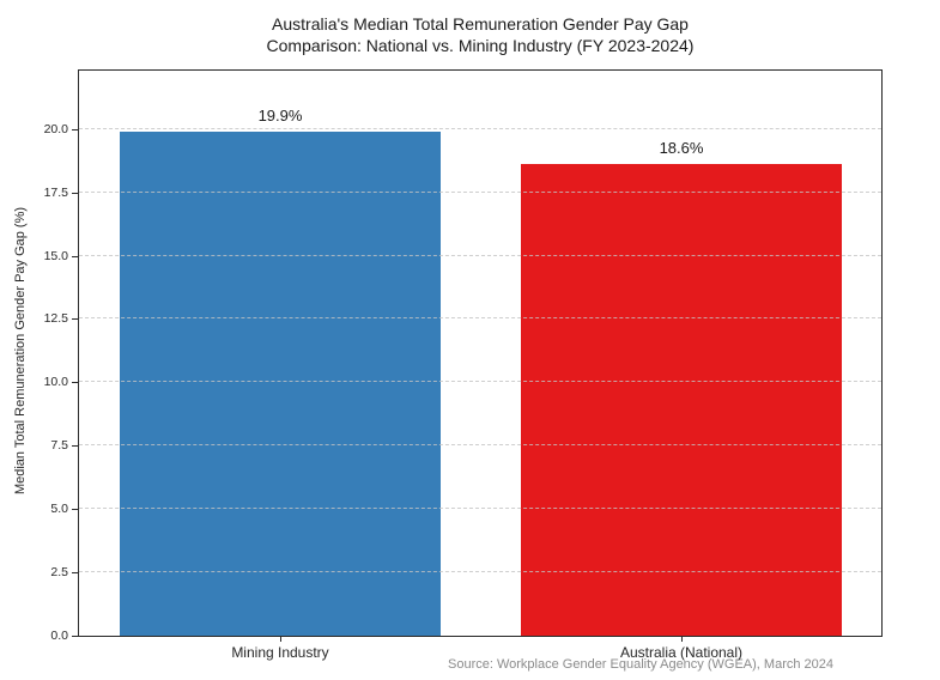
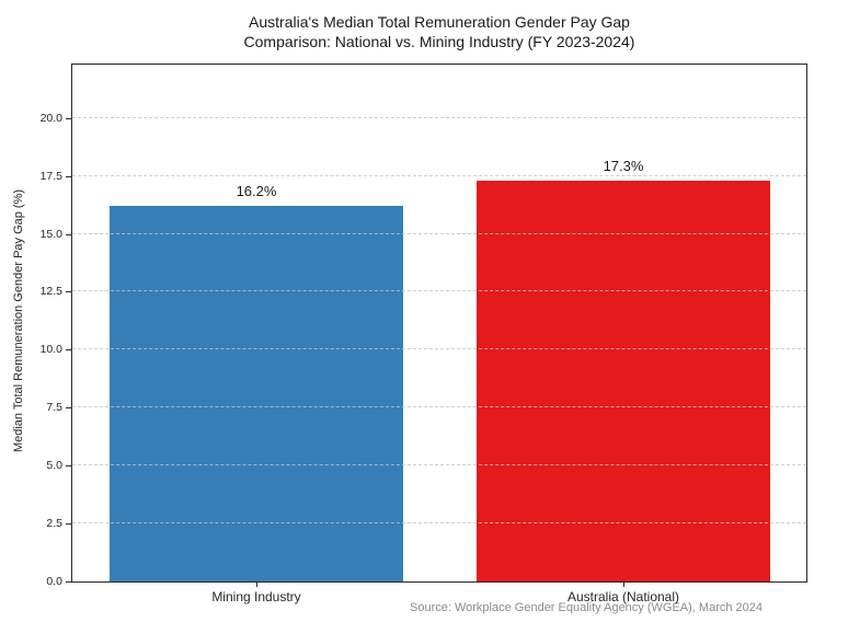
Mining Industry: 19.9% -> 16.2%
Australia (National): 18.6% -> 17.3%
